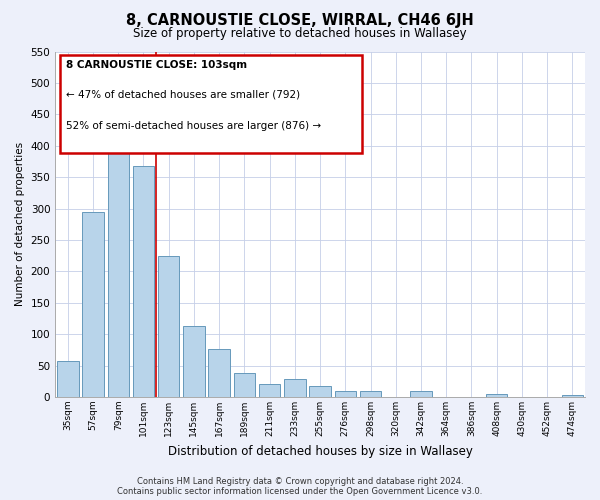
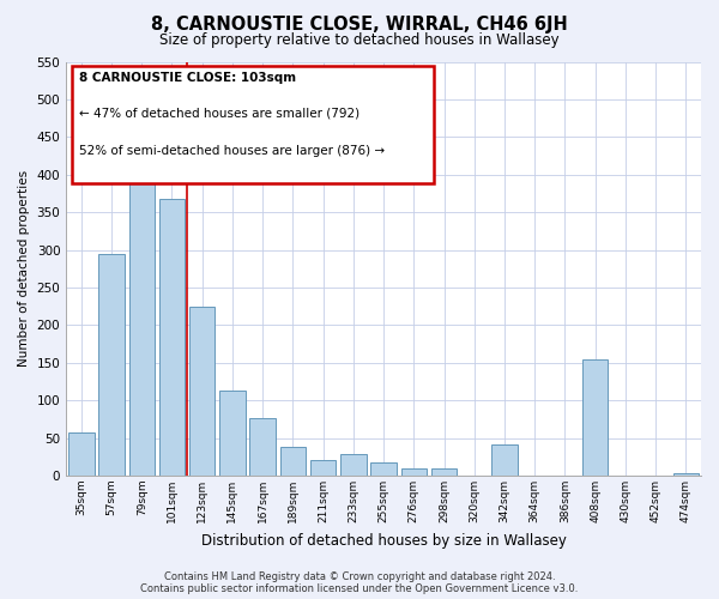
342sqm: 9 -> 42
408sqm: 5 -> 154
